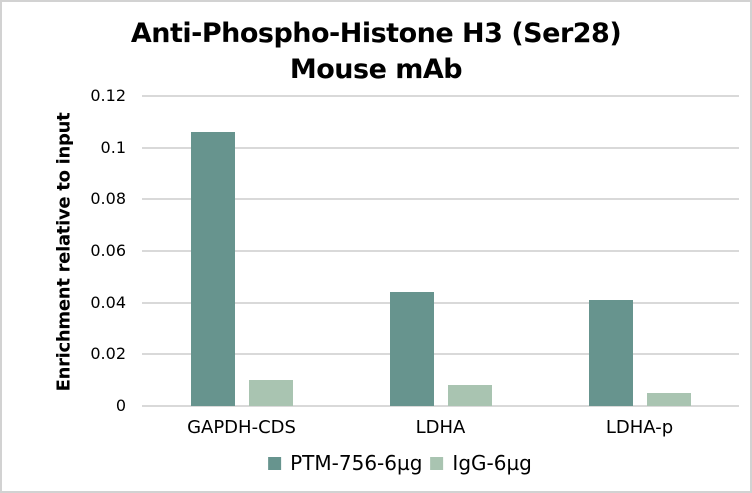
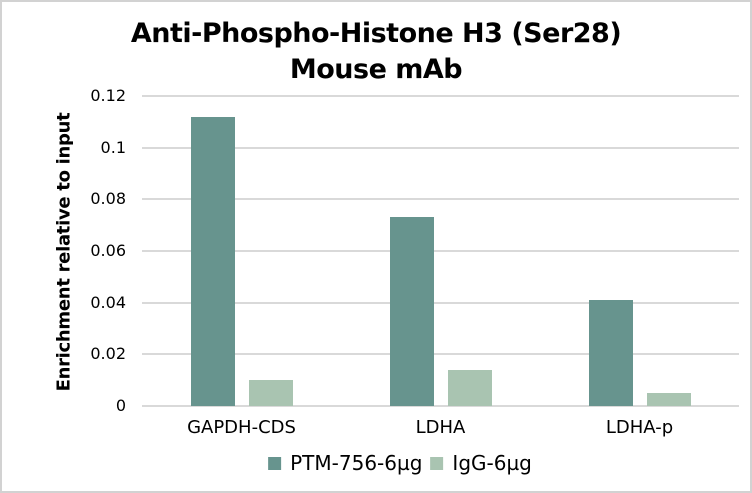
PTM-756-6µg/GAPDH-CDS: 0.106 -> 0.112
PTM-756-6µg/LDHA: 0.044 -> 0.073
IgG-6µg/LDHA: 0.008 -> 0.014
